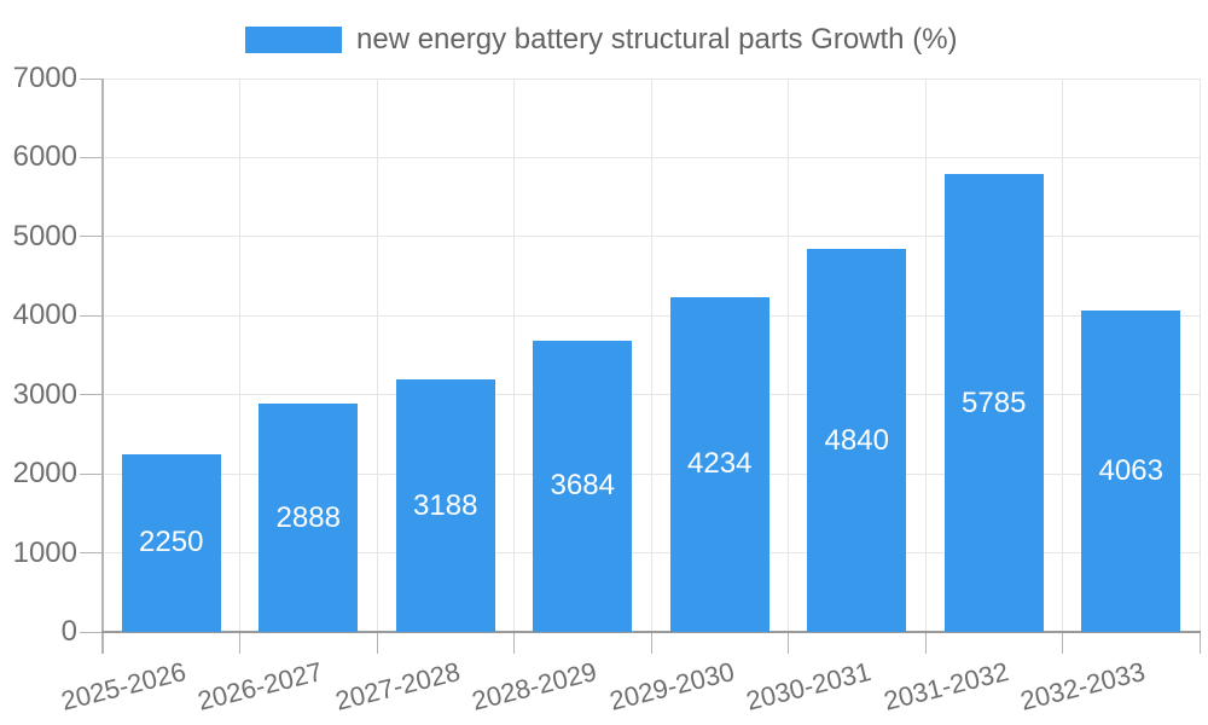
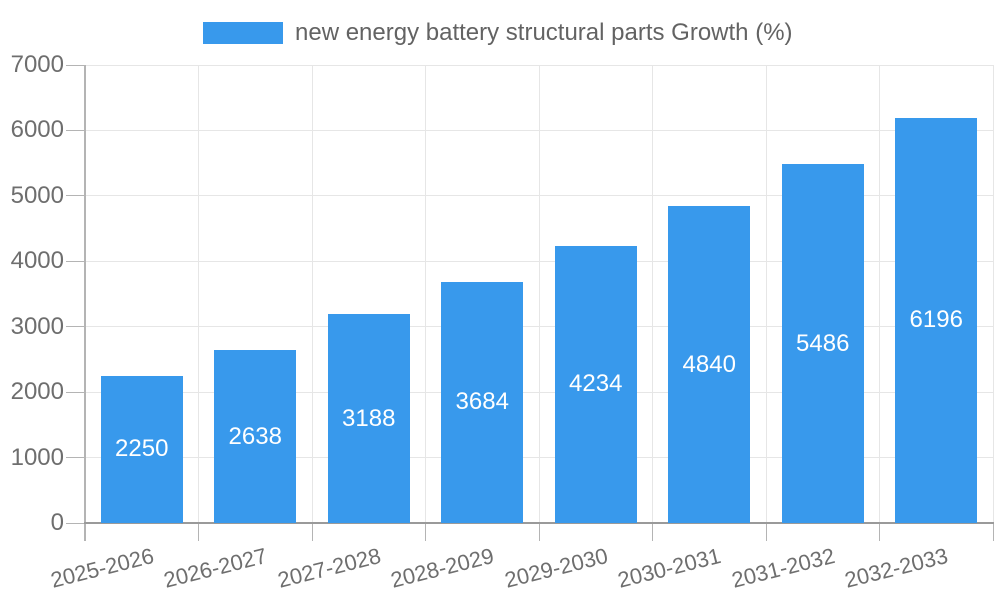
2026-2027: 2888 -> 2638
2031-2032: 5785 -> 5486
2032-2033: 4063 -> 6196
